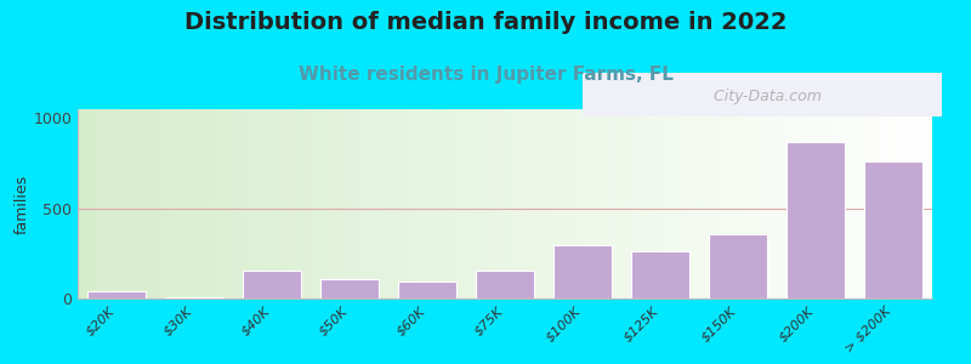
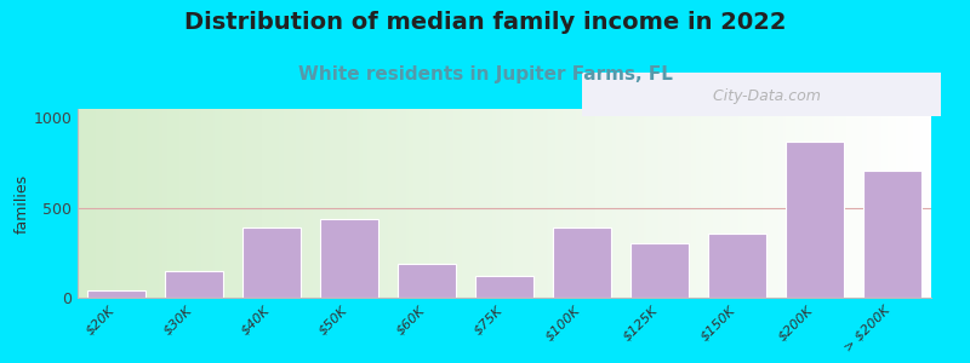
$30K: 0 -> 150
$40K: 160 -> 390
$50K: 100 -> 440
$60K: 100 -> 190
$75K: 160 -> 120
$100K: 300 -> 390
$125K: 260 -> 300
> $200K: 760 -> 710
